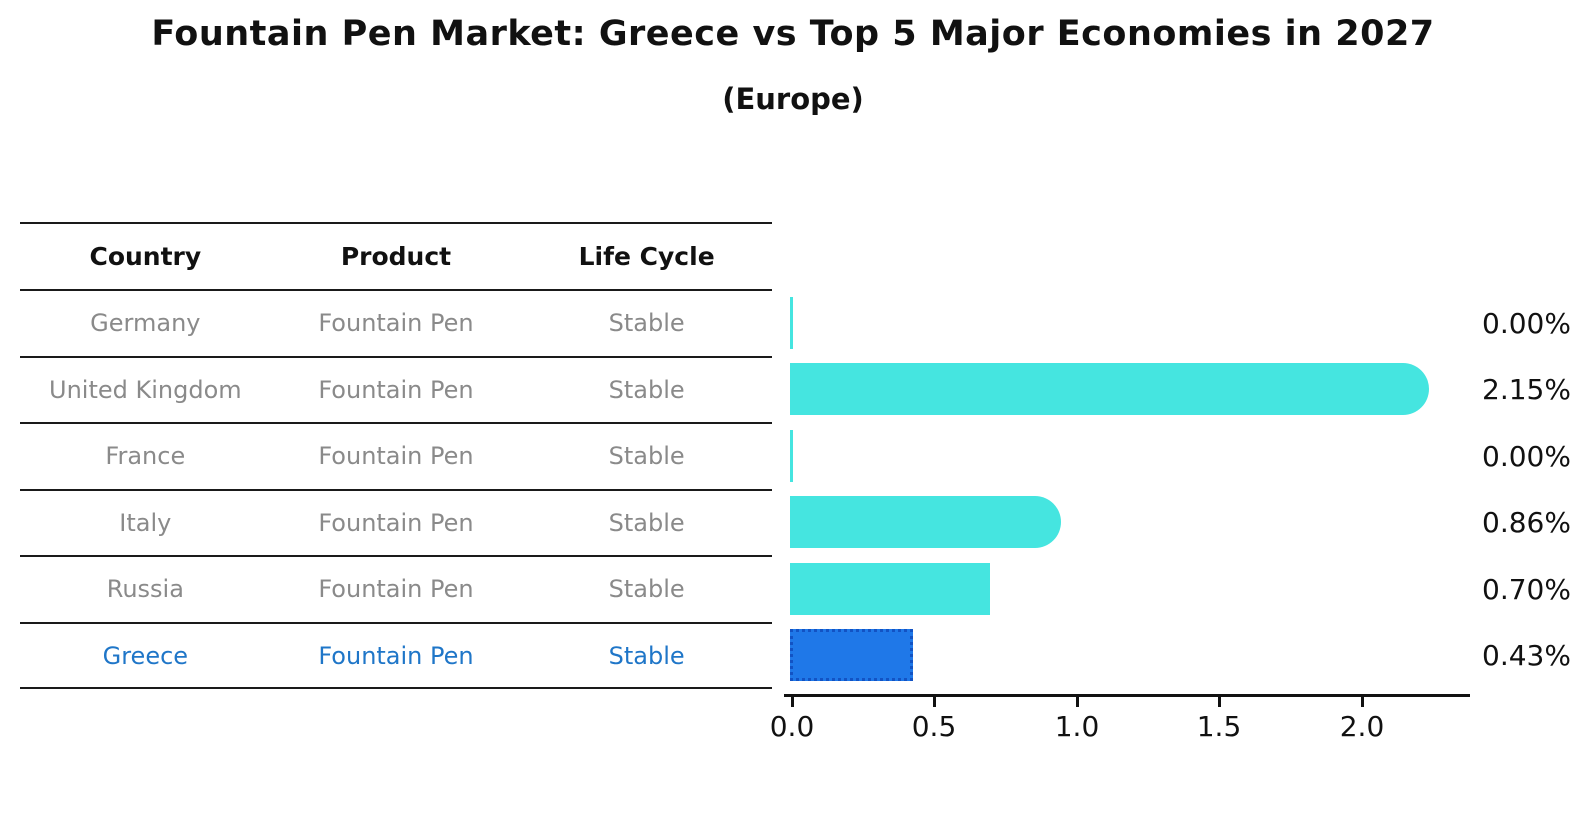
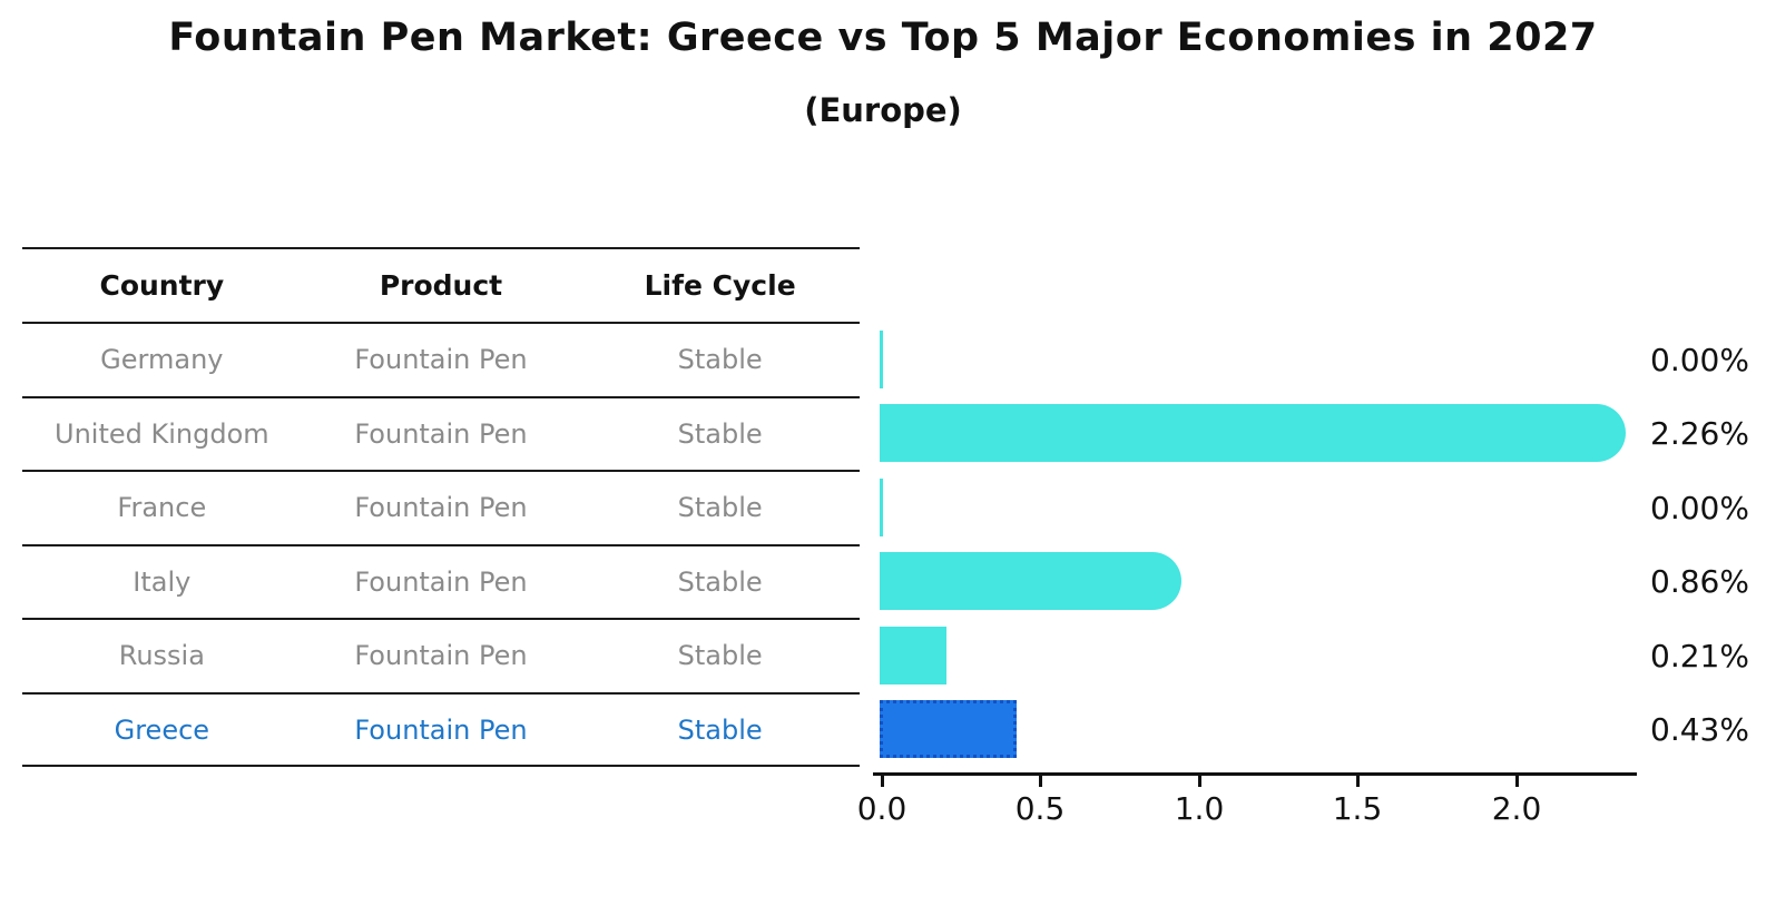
United Kingdom: 2.15% -> 2.26%
Russia: 0.70% -> 0.21%
